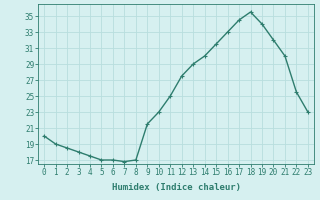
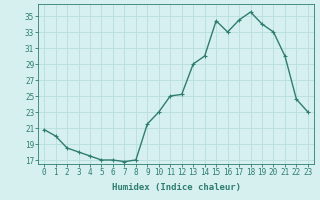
0: 20.0 -> 20.8
1: 19.0 -> 20.0
12: 27.5 -> 25.2
15: 31.5 -> 34.4
20: 32.0 -> 33.0
22: 25.5 -> 24.6
